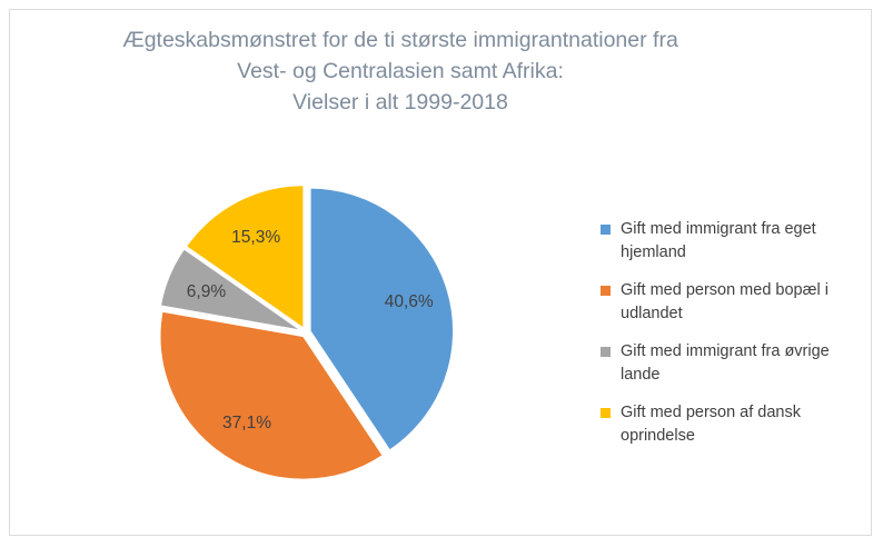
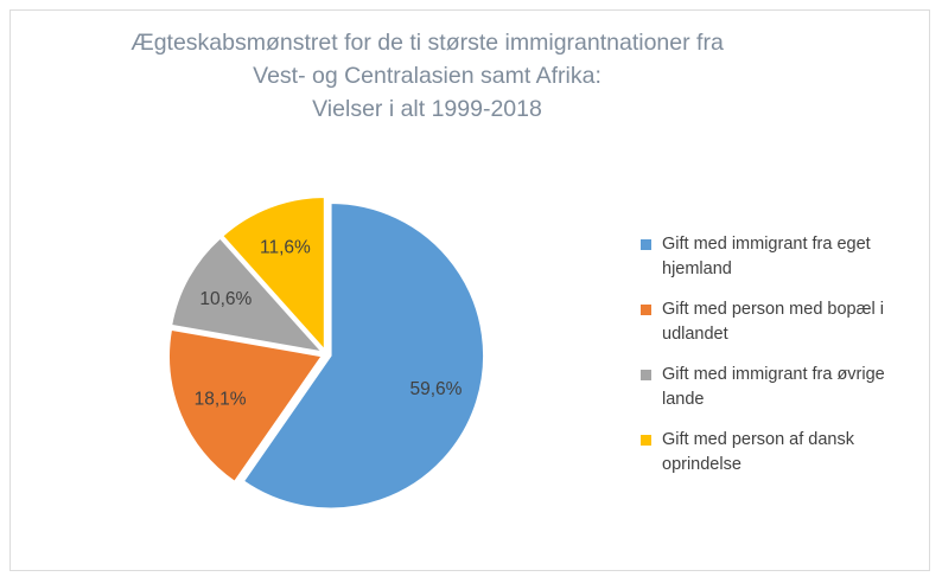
Gift med immigrant fra eget hjemland: 40,6% -> 59,6%
Gift med person med bopæl i udlandet: 37,1% -> 18,1%
Gift med immigrant fra øvrige lande: 6,9% -> 10,6%
Gift med person af dansk oprindelse: 15,3% -> 11,6%
